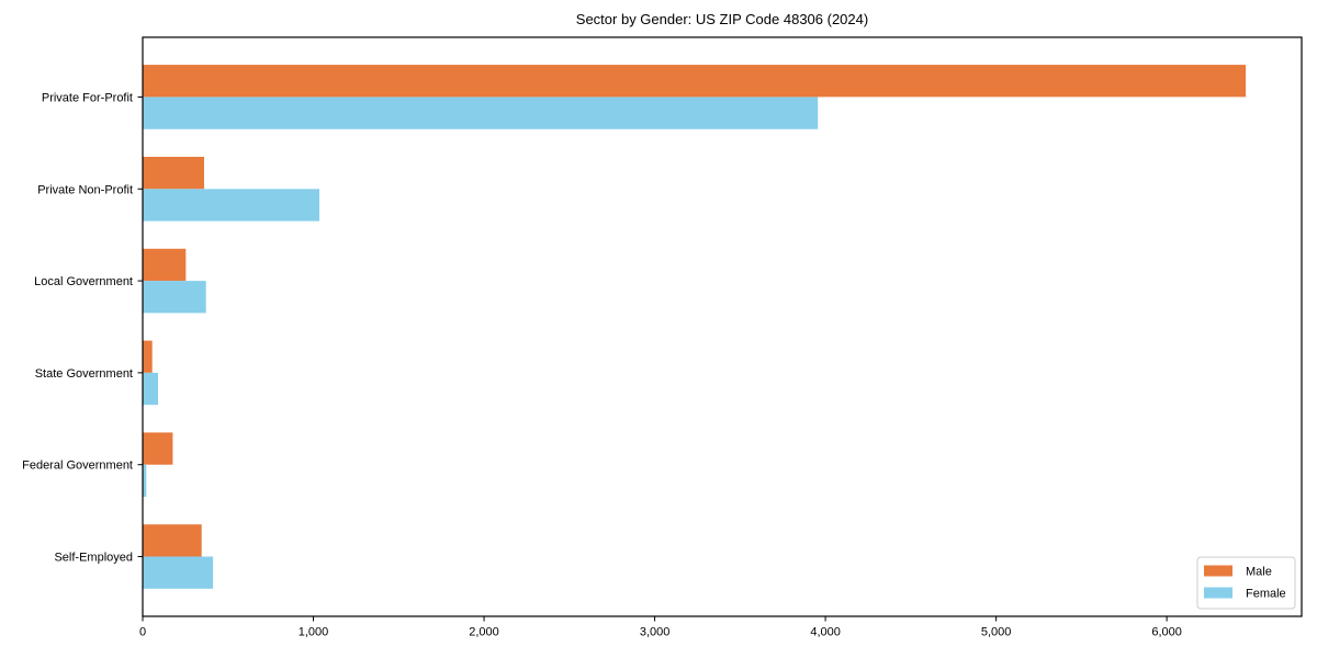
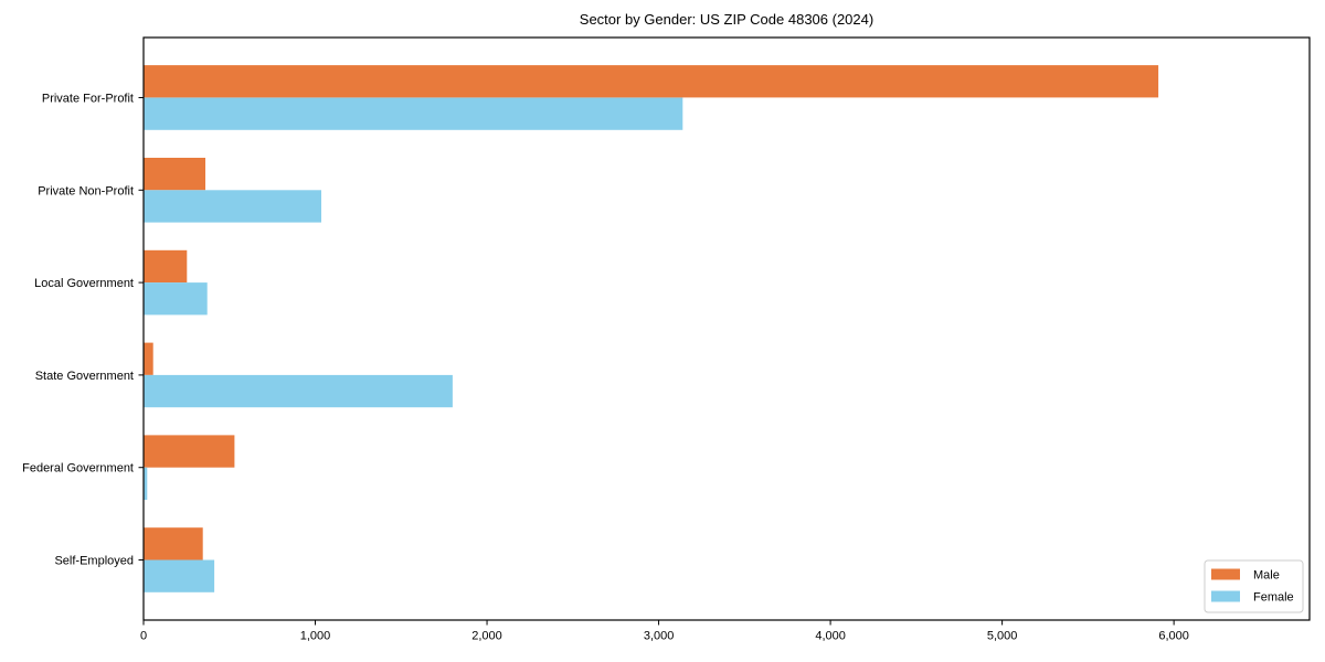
Male/Private For-Profit: 6460 -> 5910
Female/Private For-Profit: 3960 -> 3140
Female/State Government: 90 -> 1800
Male/Federal Government: 180 -> 530
